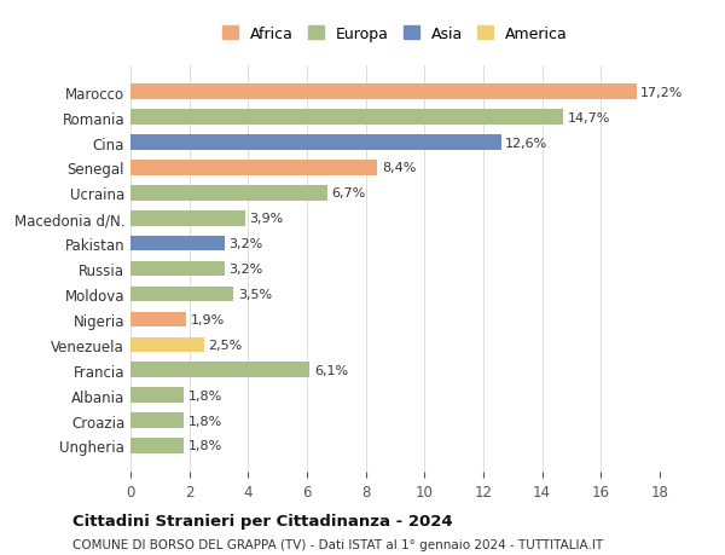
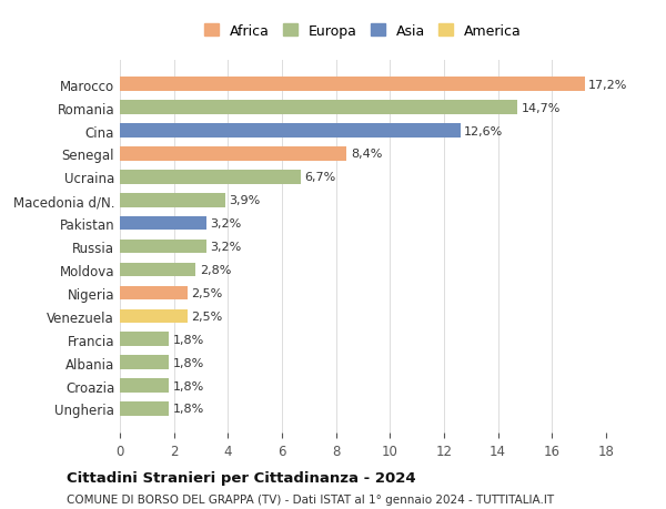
Moldova: 3,5% -> 2,8%
Nigeria: 1,9% -> 2,5%
Francia: 6,1% -> 1,8%
